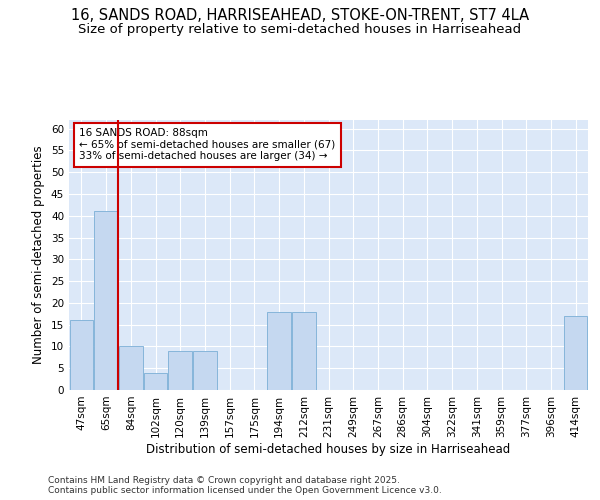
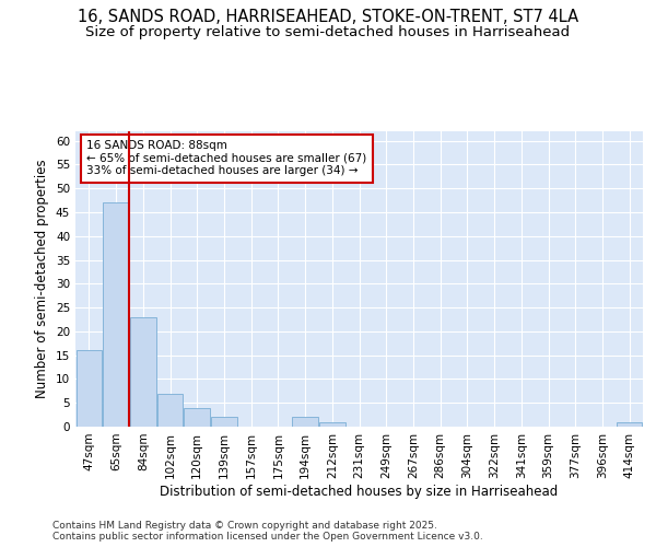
65sqm: 41 -> 47
84sqm: 10 -> 23
102sqm: 4 -> 7
120sqm: 9 -> 4
139sqm: 9 -> 2
194sqm: 18 -> 2
212sqm: 18 -> 1
414sqm: 17 -> 1
